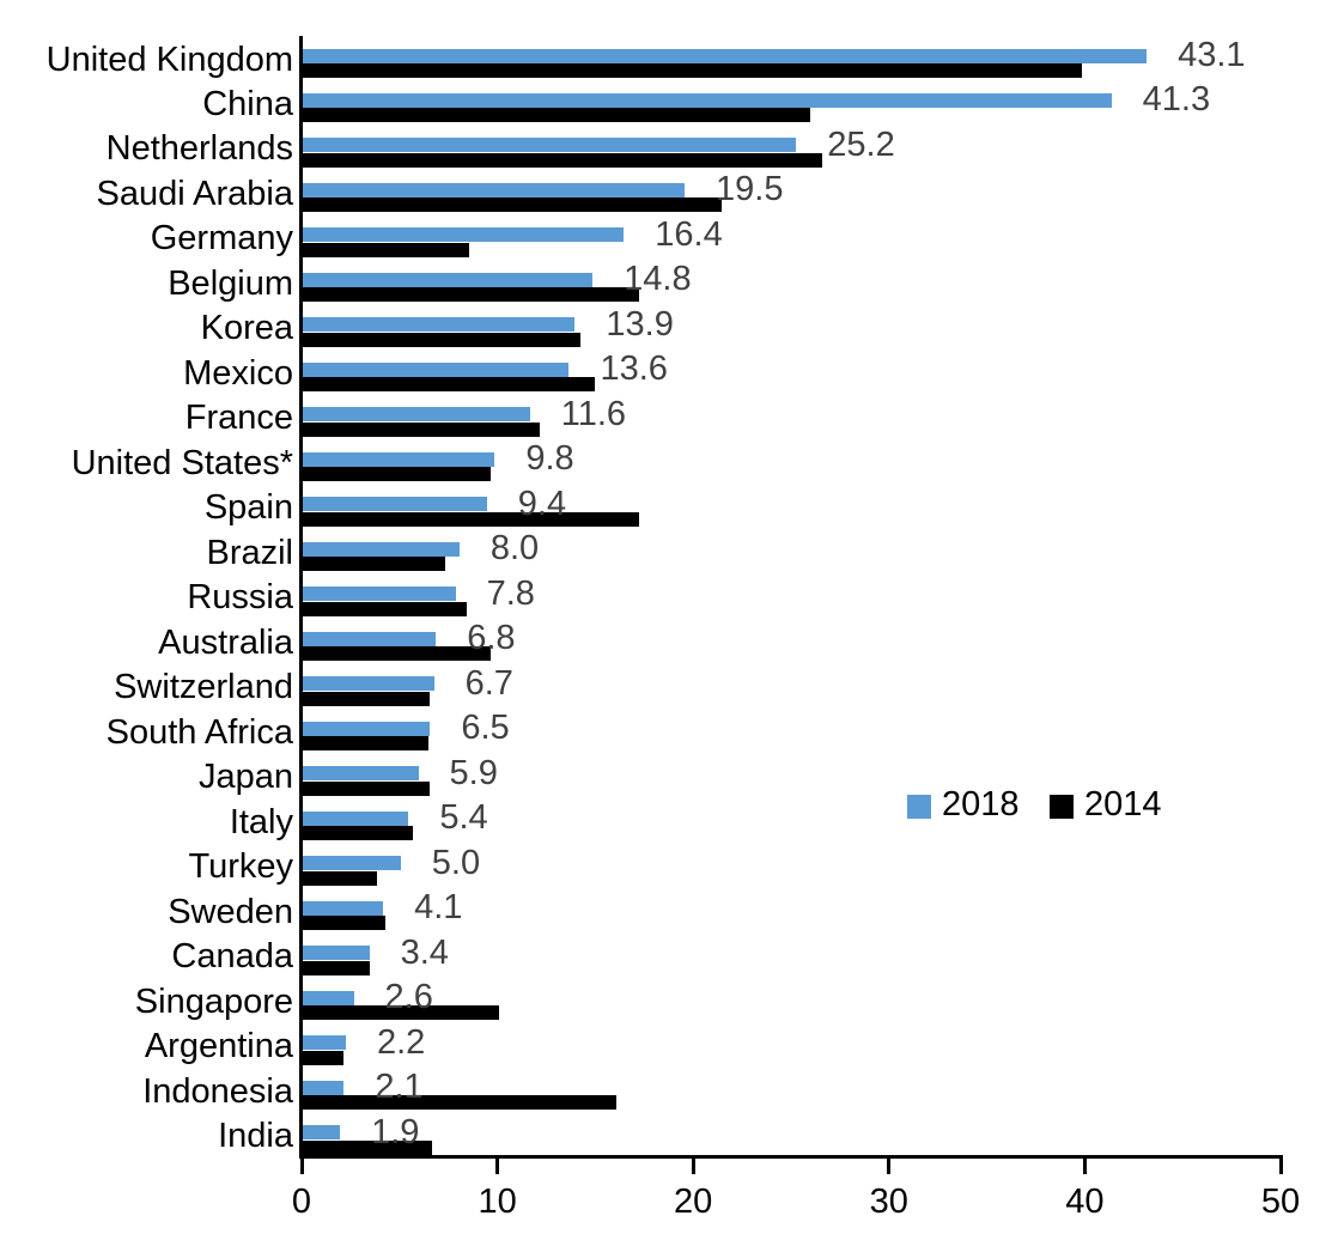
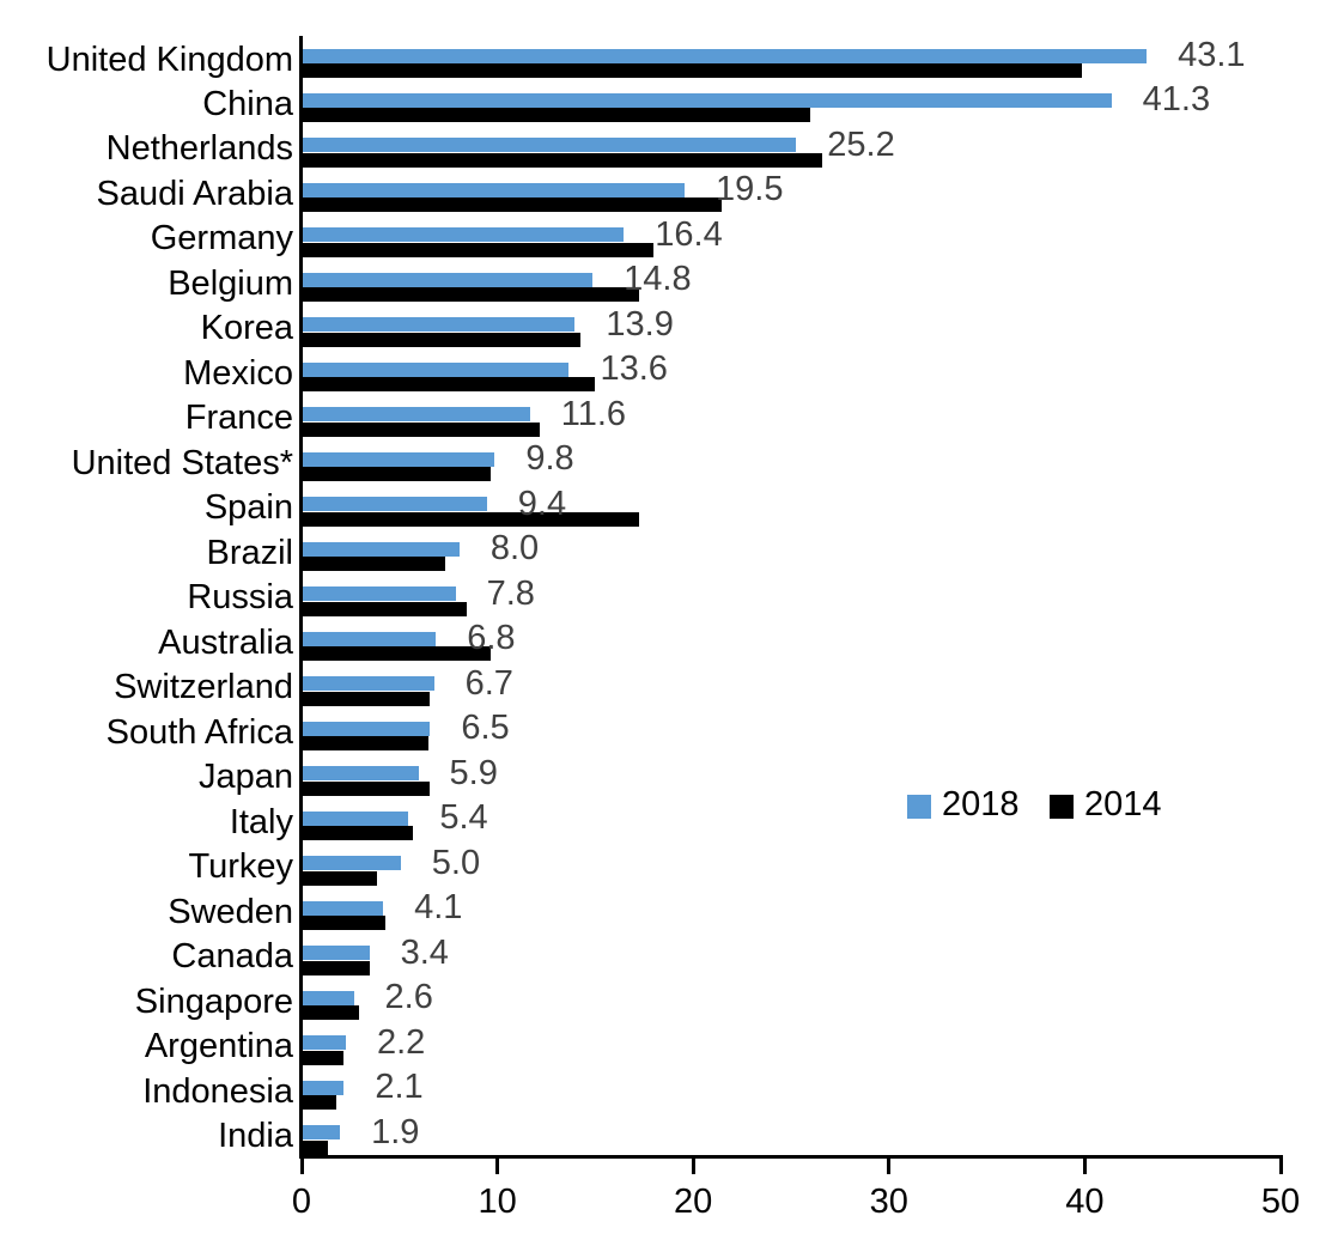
2014/Germany: 8.5 -> 17.9
2014/Singapore: 10.0 -> 2.9
2014/Indonesia: 16.0 -> 1.7
2014/India: 6.6 -> 1.3
